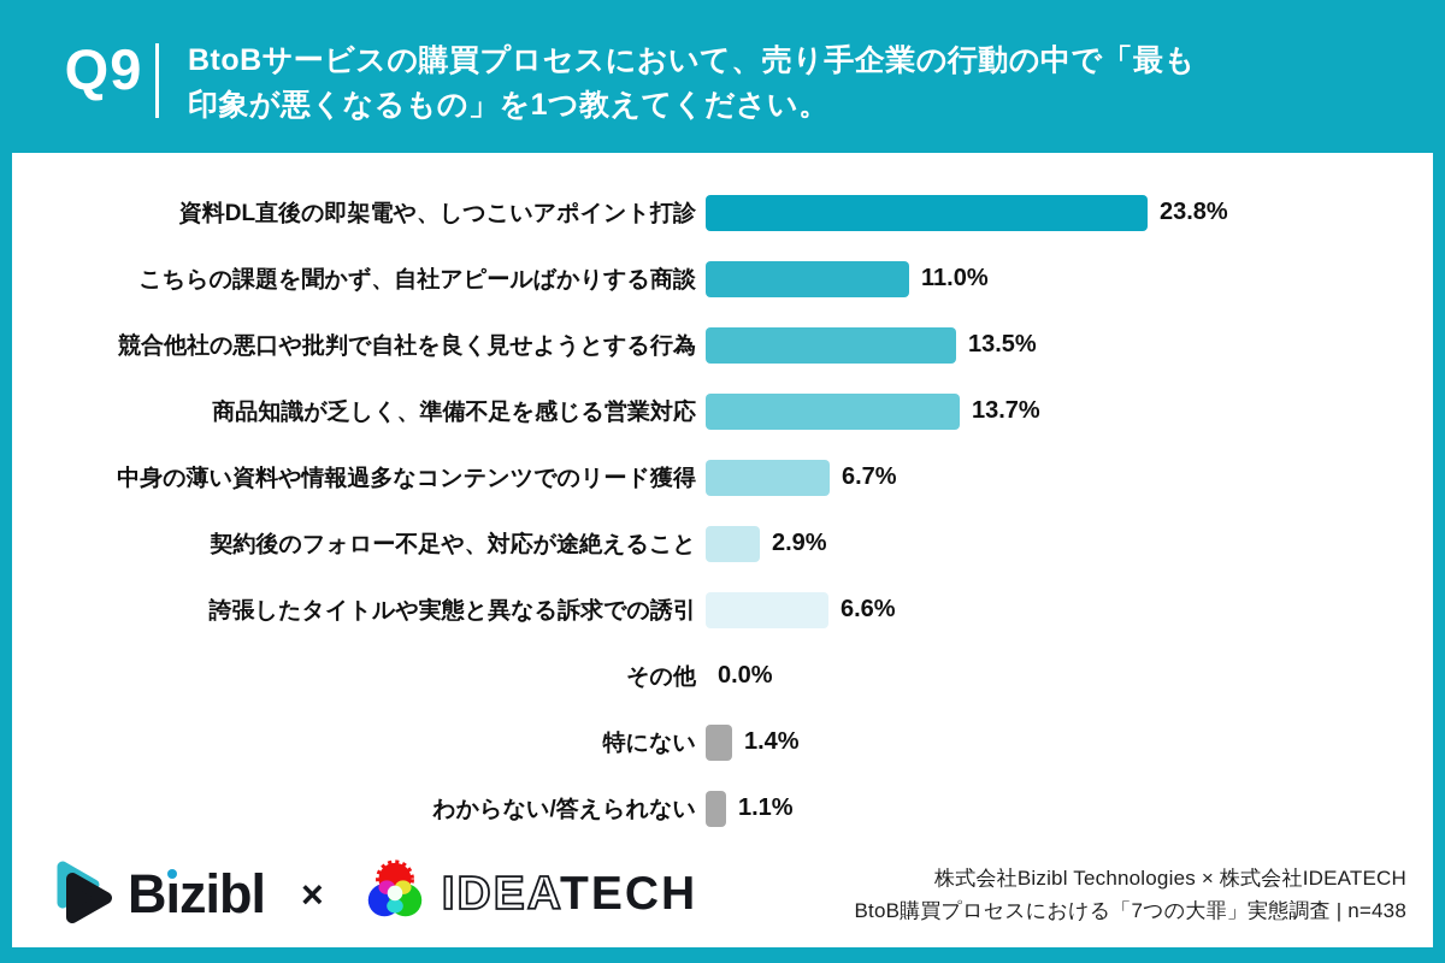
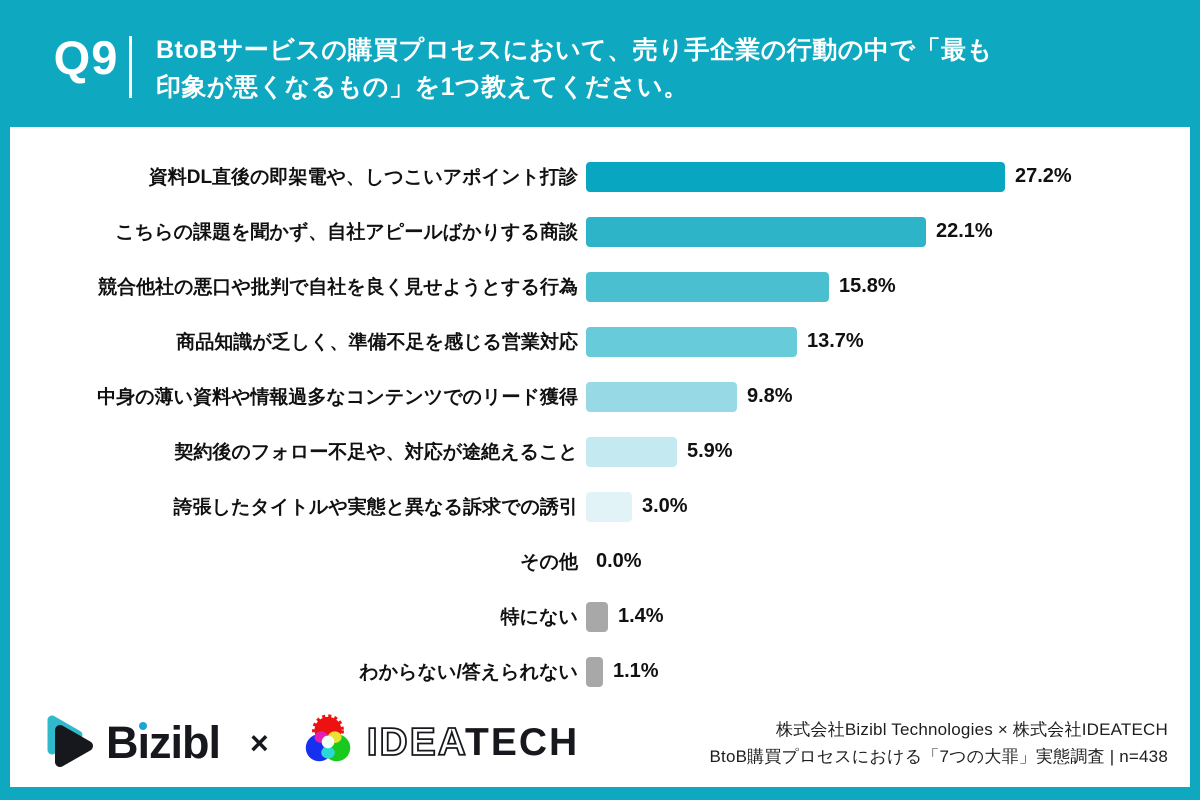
資料DL直後の即架電や、しつこいアポイント打診: 23.8% -> 27.2%
こちらの課題を聞かず、自社アピールばかりする商談: 11.0% -> 22.1%
競合他社の悪口や批判で自社を良く見せようとする行為: 13.5% -> 15.8%
中身の薄い資料や情報過多なコンテンツでのリード獲得: 6.7% -> 9.8%
契約後のフォロー不足や、対応が途絶えること: 2.9% -> 5.9%
誇張したタイトルや実態と異なる訴求での誘引: 6.6% -> 3.0%
